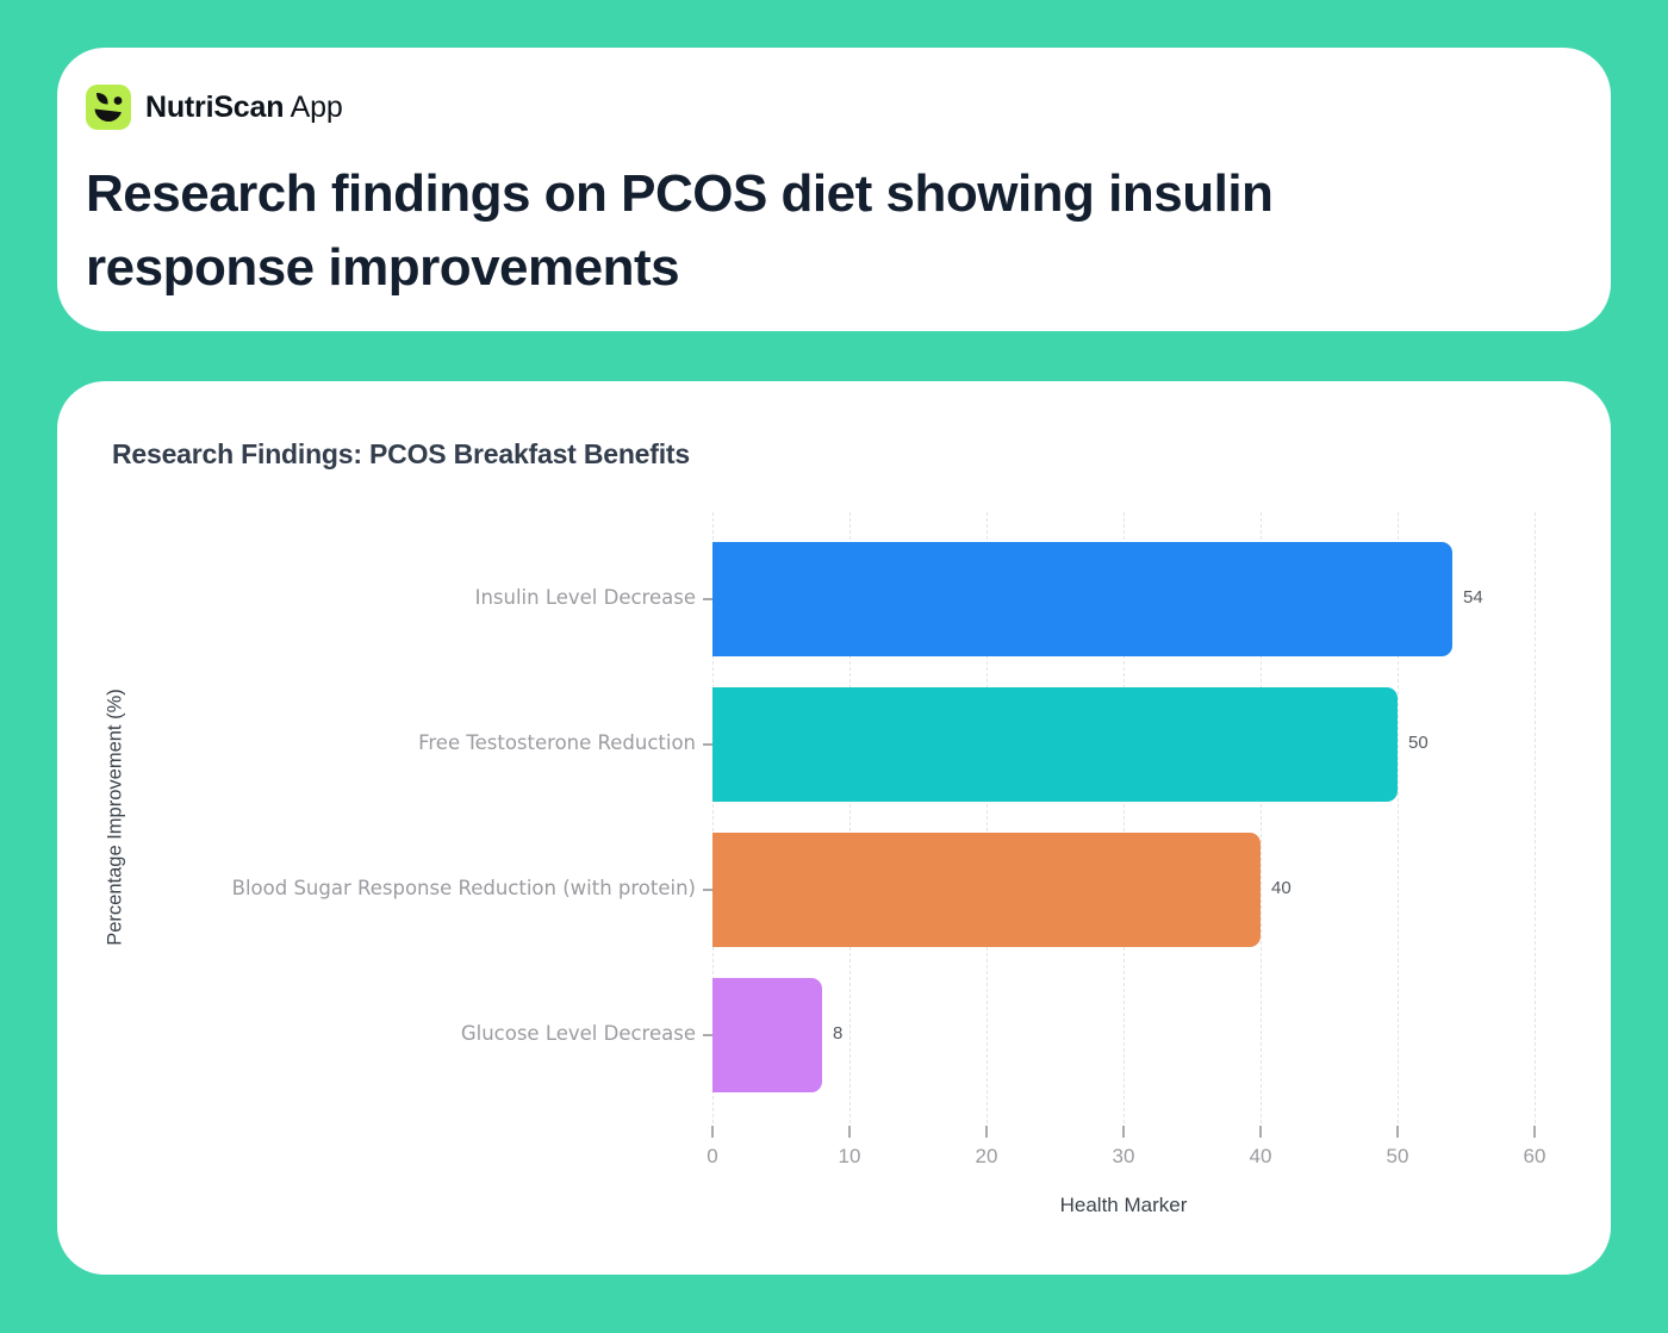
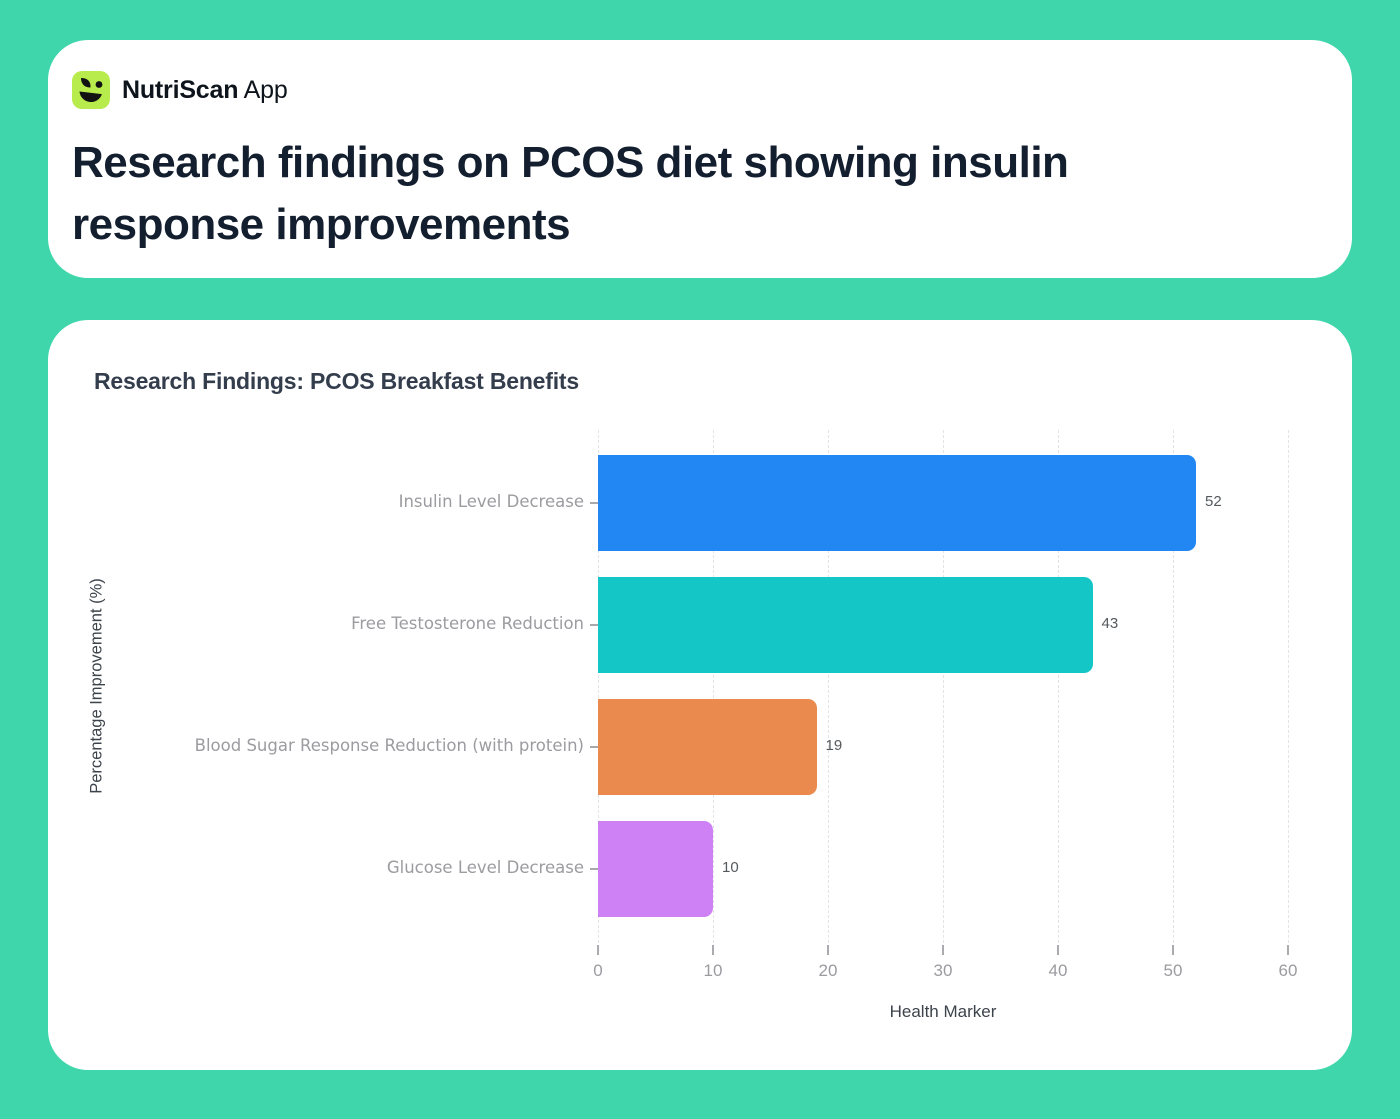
Insulin Level Decrease: 54 -> 52
Free Testosterone Reduction: 50 -> 43
Blood Sugar Response Reduction (with protein): 40 -> 19
Glucose Level Decrease: 8 -> 10
